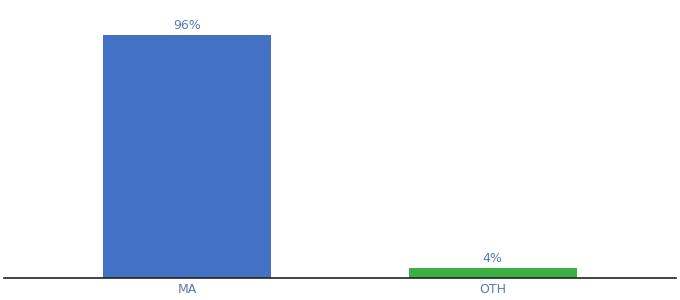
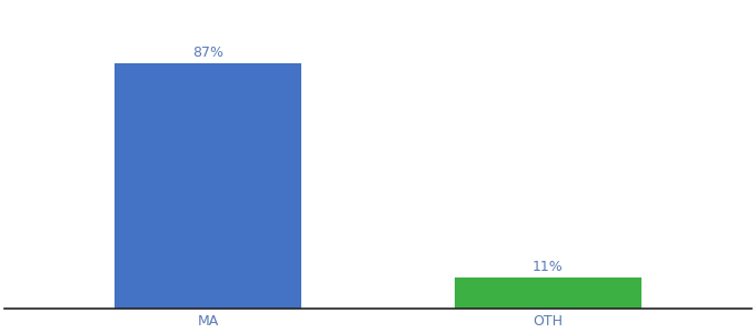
MA: 96% -> 87%
OTH: 4% -> 11%
